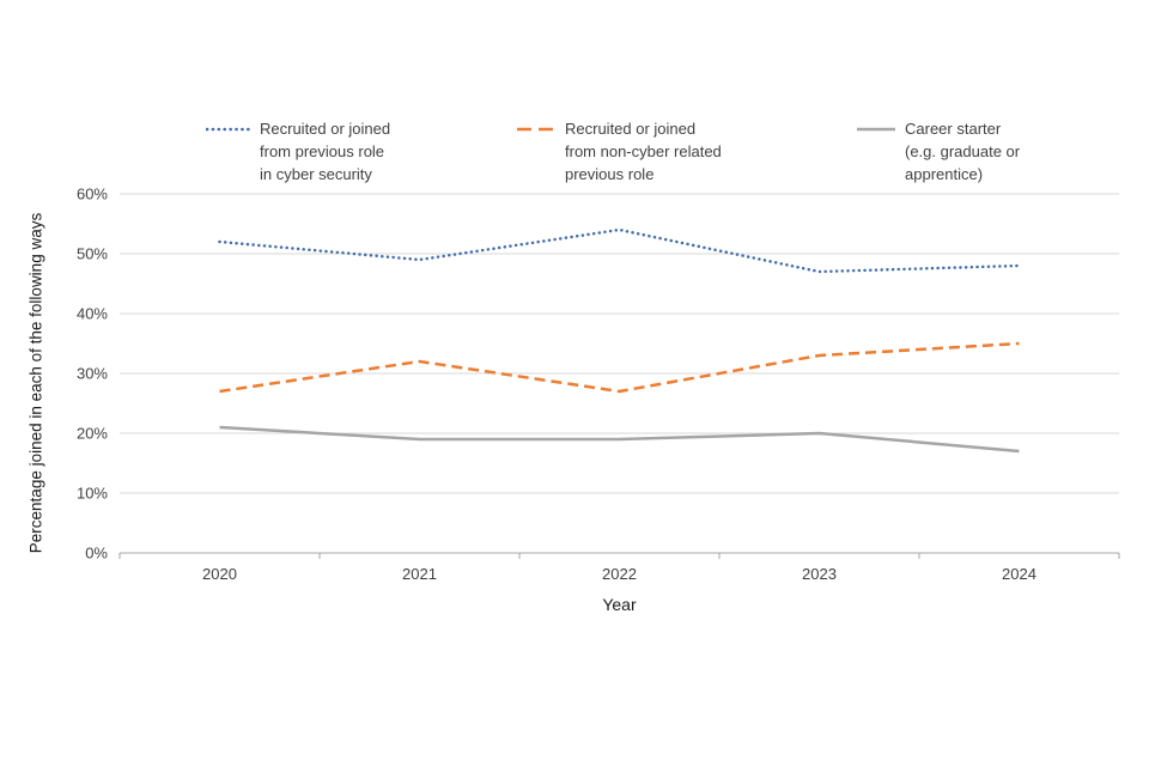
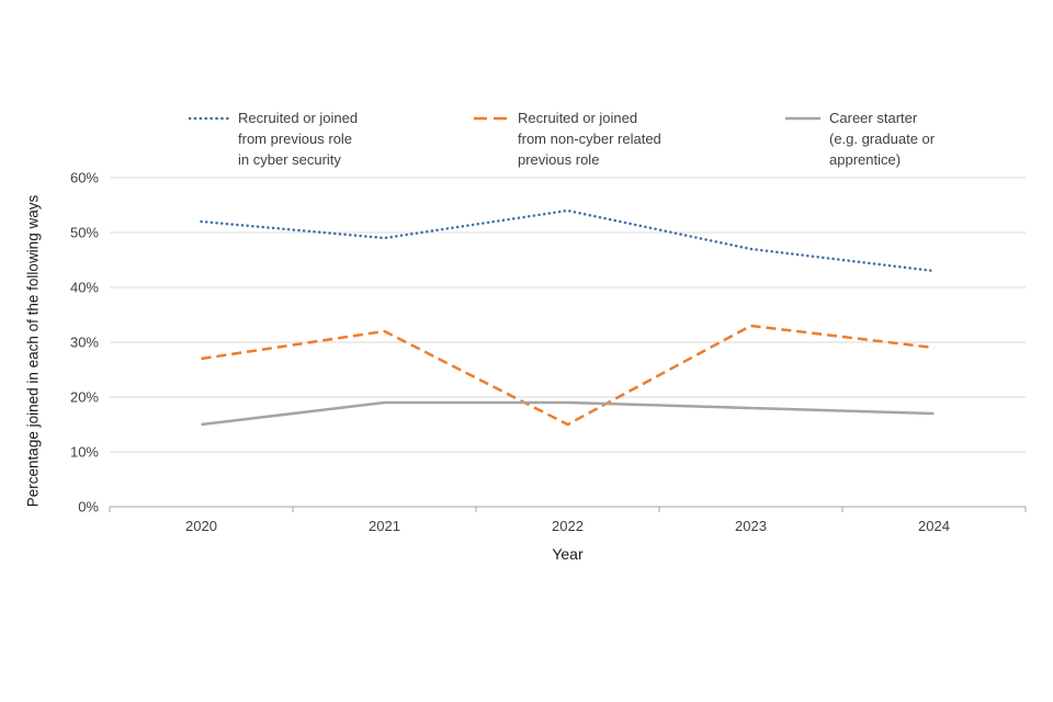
Career starter (e.g. graduate or apprentice)/2020: 21% -> 15%
Recruited or joined from non-cyber related previous role/2022: 27% -> 15%
Career starter (e.g. graduate or apprentice)/2023: 20% -> 18%
Recruited or joined from previous role in cyber security/2024: 48% -> 43%
Recruited or joined from non-cyber related previous role/2024: 35% -> 29%
